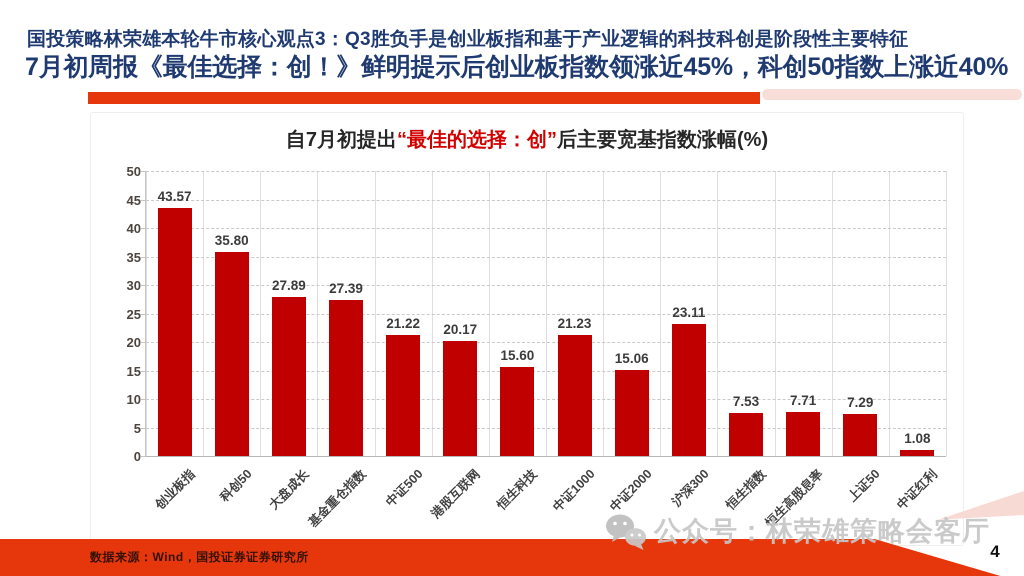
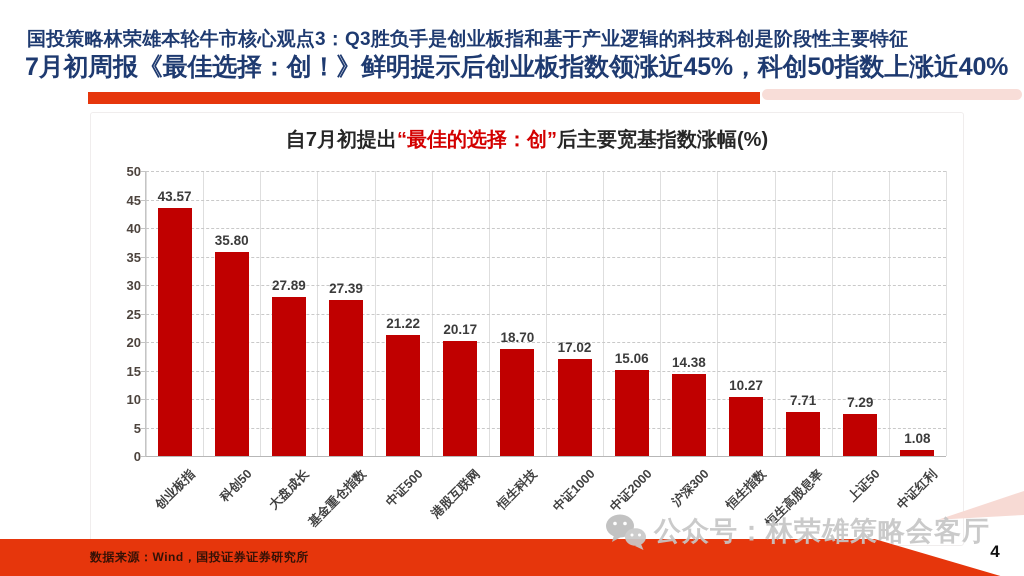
恒生科技: 15.60 -> 18.70
中证1000: 21.23 -> 17.02
沪深300: 23.11 -> 14.38
恒生指数: 7.53 -> 10.27
